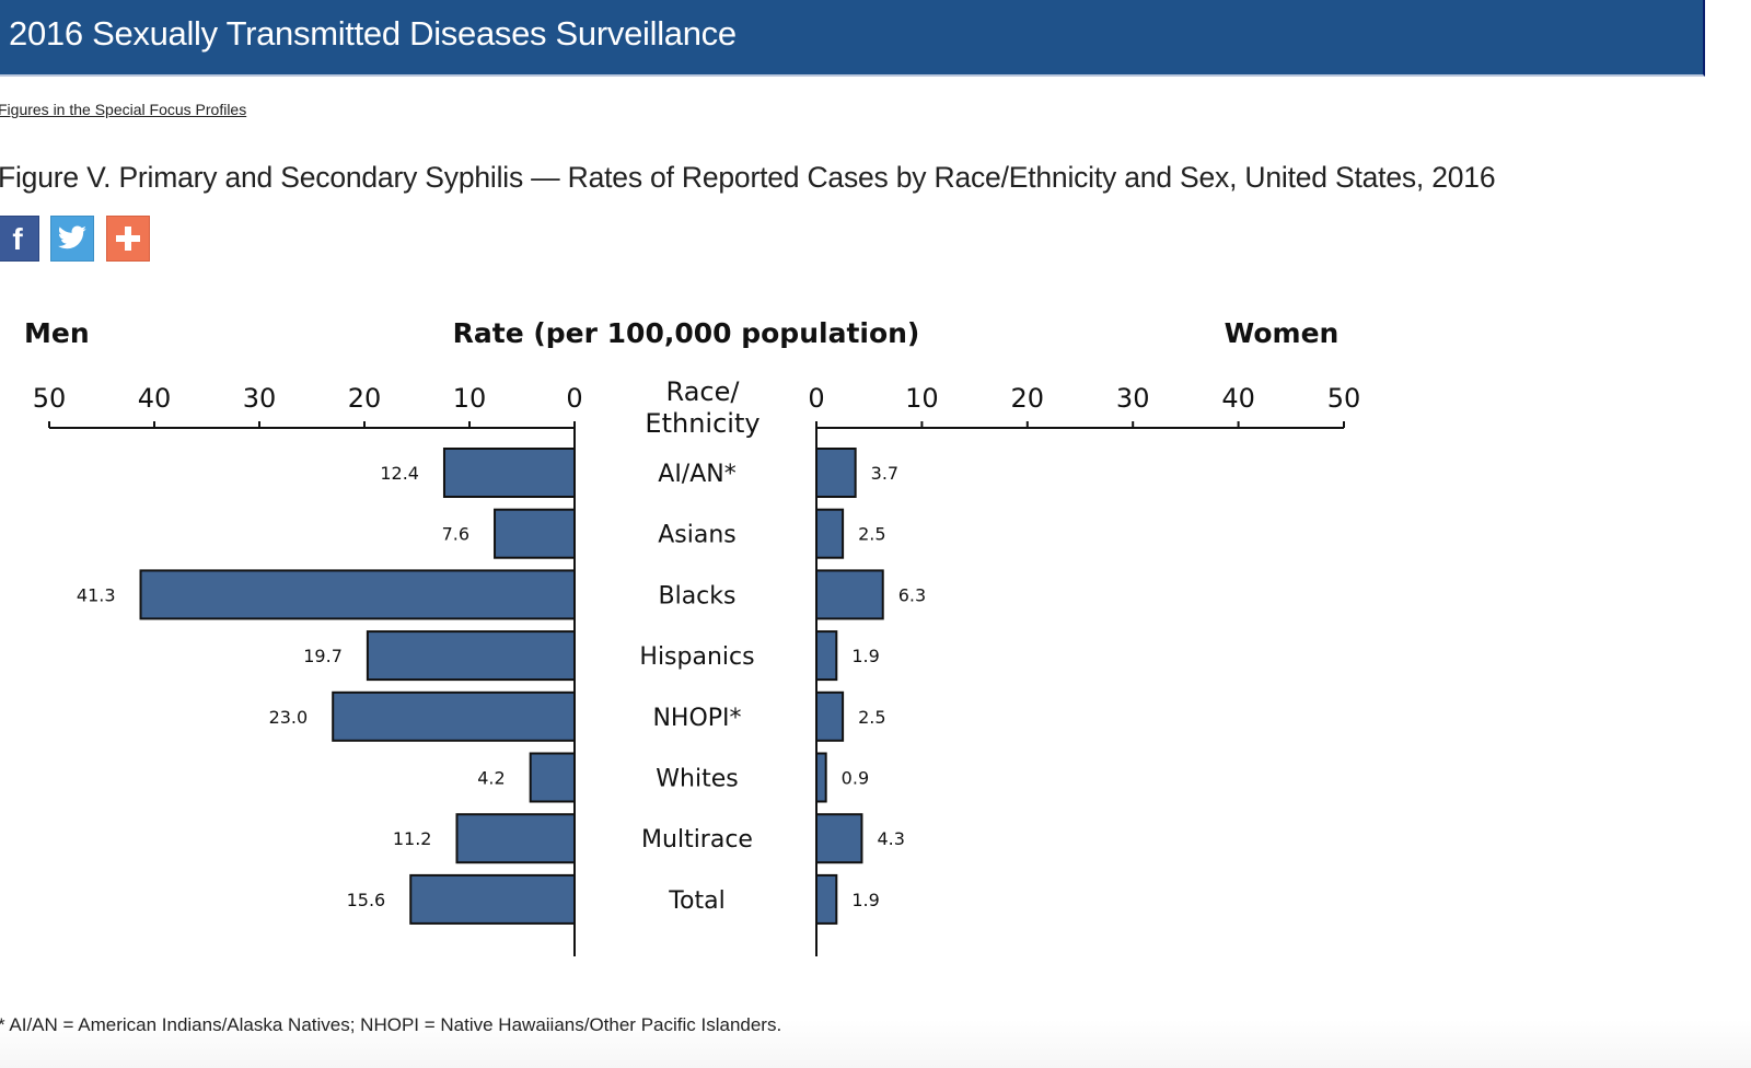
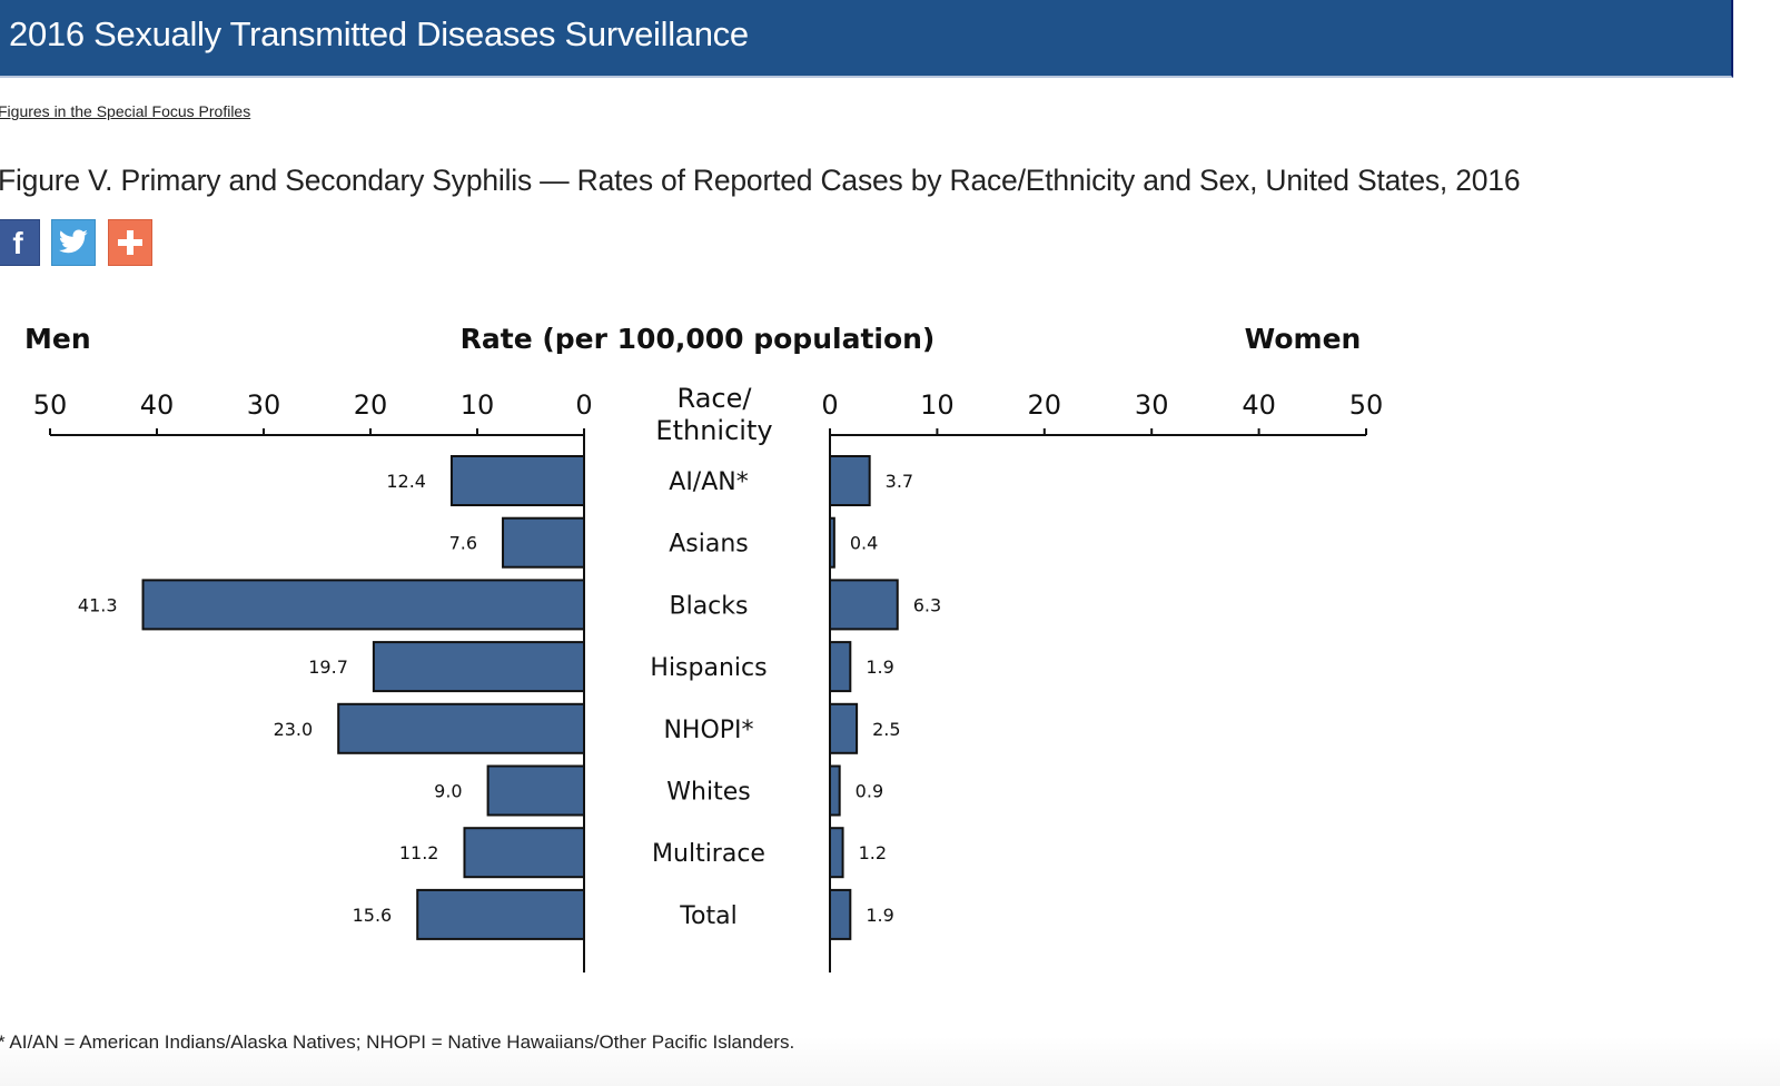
Women/Asians: 2.5 -> 0.4
Men/Whites: 4.2 -> 9.0
Women/Multirace: 4.3 -> 1.2
